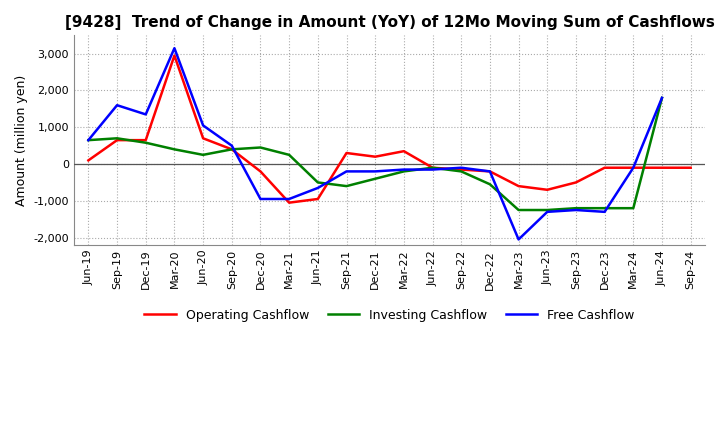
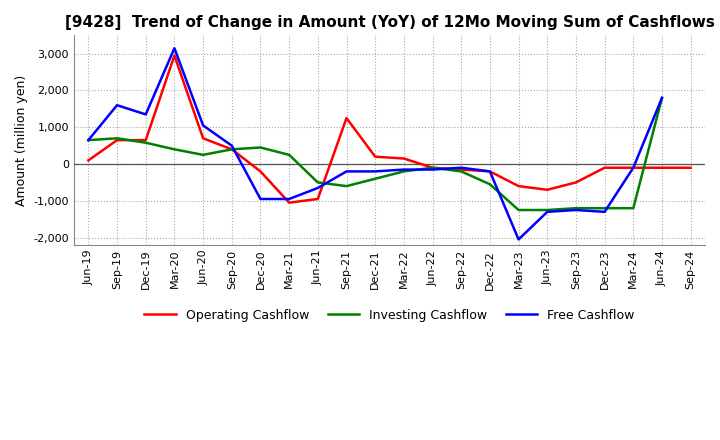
Operating Cashflow/Sep-21: 300 -> 1,250
Operating Cashflow/Mar-22: 350 -> 150
